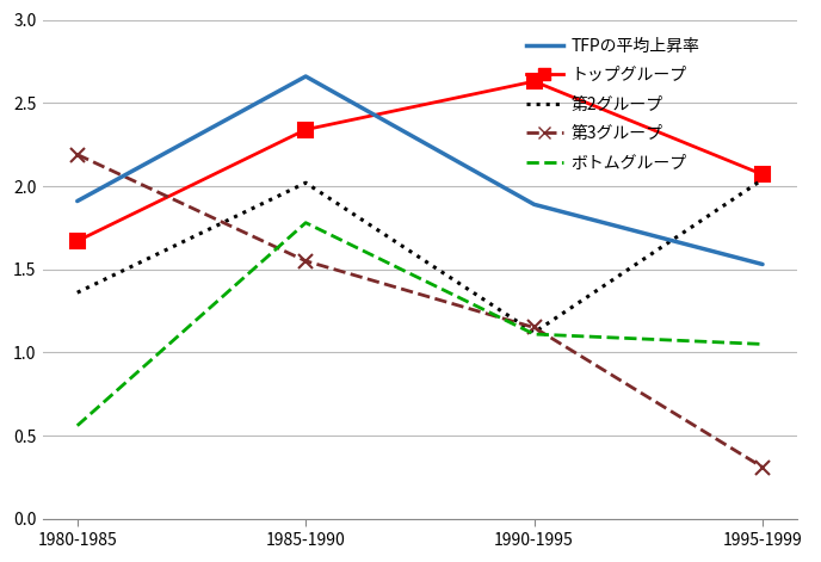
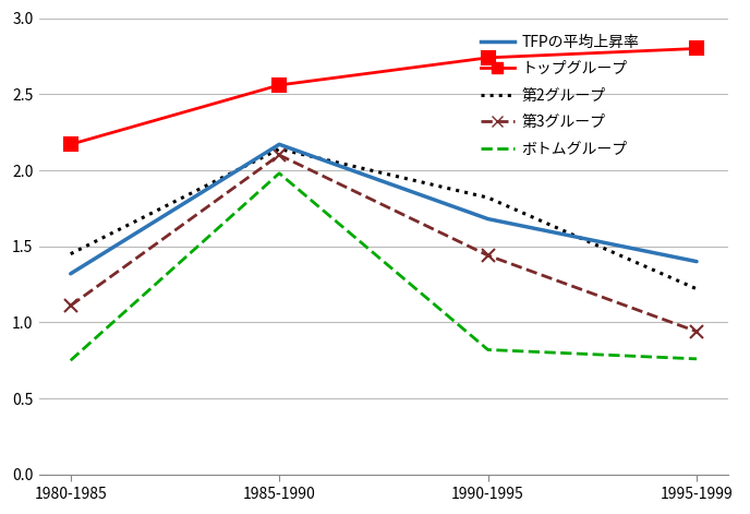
TFPの平均上昇率/1980-1985: 1.91 -> 1.32
トップグループ/1980-1985: 1.67 -> 2.17
第2グループ/1980-1985: 1.36 -> 1.45
第3グループ/1980-1985: 2.19 -> 1.11
ボトムグループ/1980-1985: 0.56 -> 0.75
TFPの平均上昇率/1985-1990: 2.66 -> 2.17
トップグループ/1985-1990: 2.34 -> 2.56
第2グループ/1985-1990: 2.02 -> 2.14
第3グループ/1985-1990: 1.55 -> 2.10
ボトムグループ/1985-1990: 1.78 -> 1.98
TFPの平均上昇率/1990-1995: 1.89 -> 1.68
トップグループ/1990-1995: 2.63 -> 2.74
第2グループ/1990-1995: 1.12 -> 1.82
第3グループ/1990-1995: 1.15 -> 1.44
ボトムグループ/1990-1995: 1.11 -> 0.82
TFPの平均上昇率/1995-1999: 1.53 -> 1.40
トップグループ/1995-1999: 2.07 -> 2.80
第2グループ/1995-1999: 2.04 -> 1.22
第3グループ/1995-1999: 0.31 -> 0.94
ボトムグループ/1995-1999: 1.05 -> 0.76
